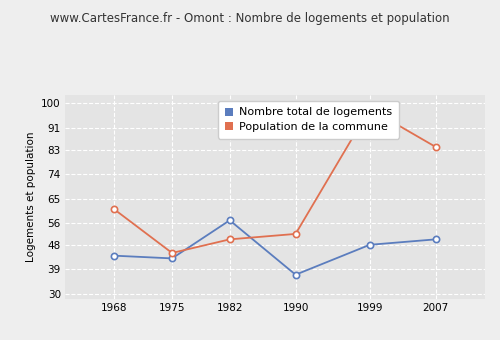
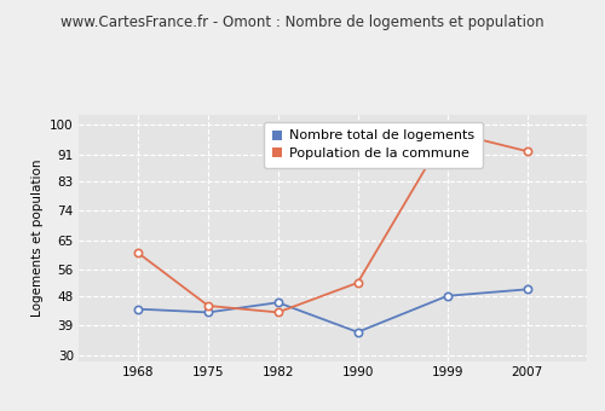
Nombre total de logements/1982: 57 -> 46
Population de la commune/1982: 50 -> 43
Population de la commune/2007: 84 -> 92
